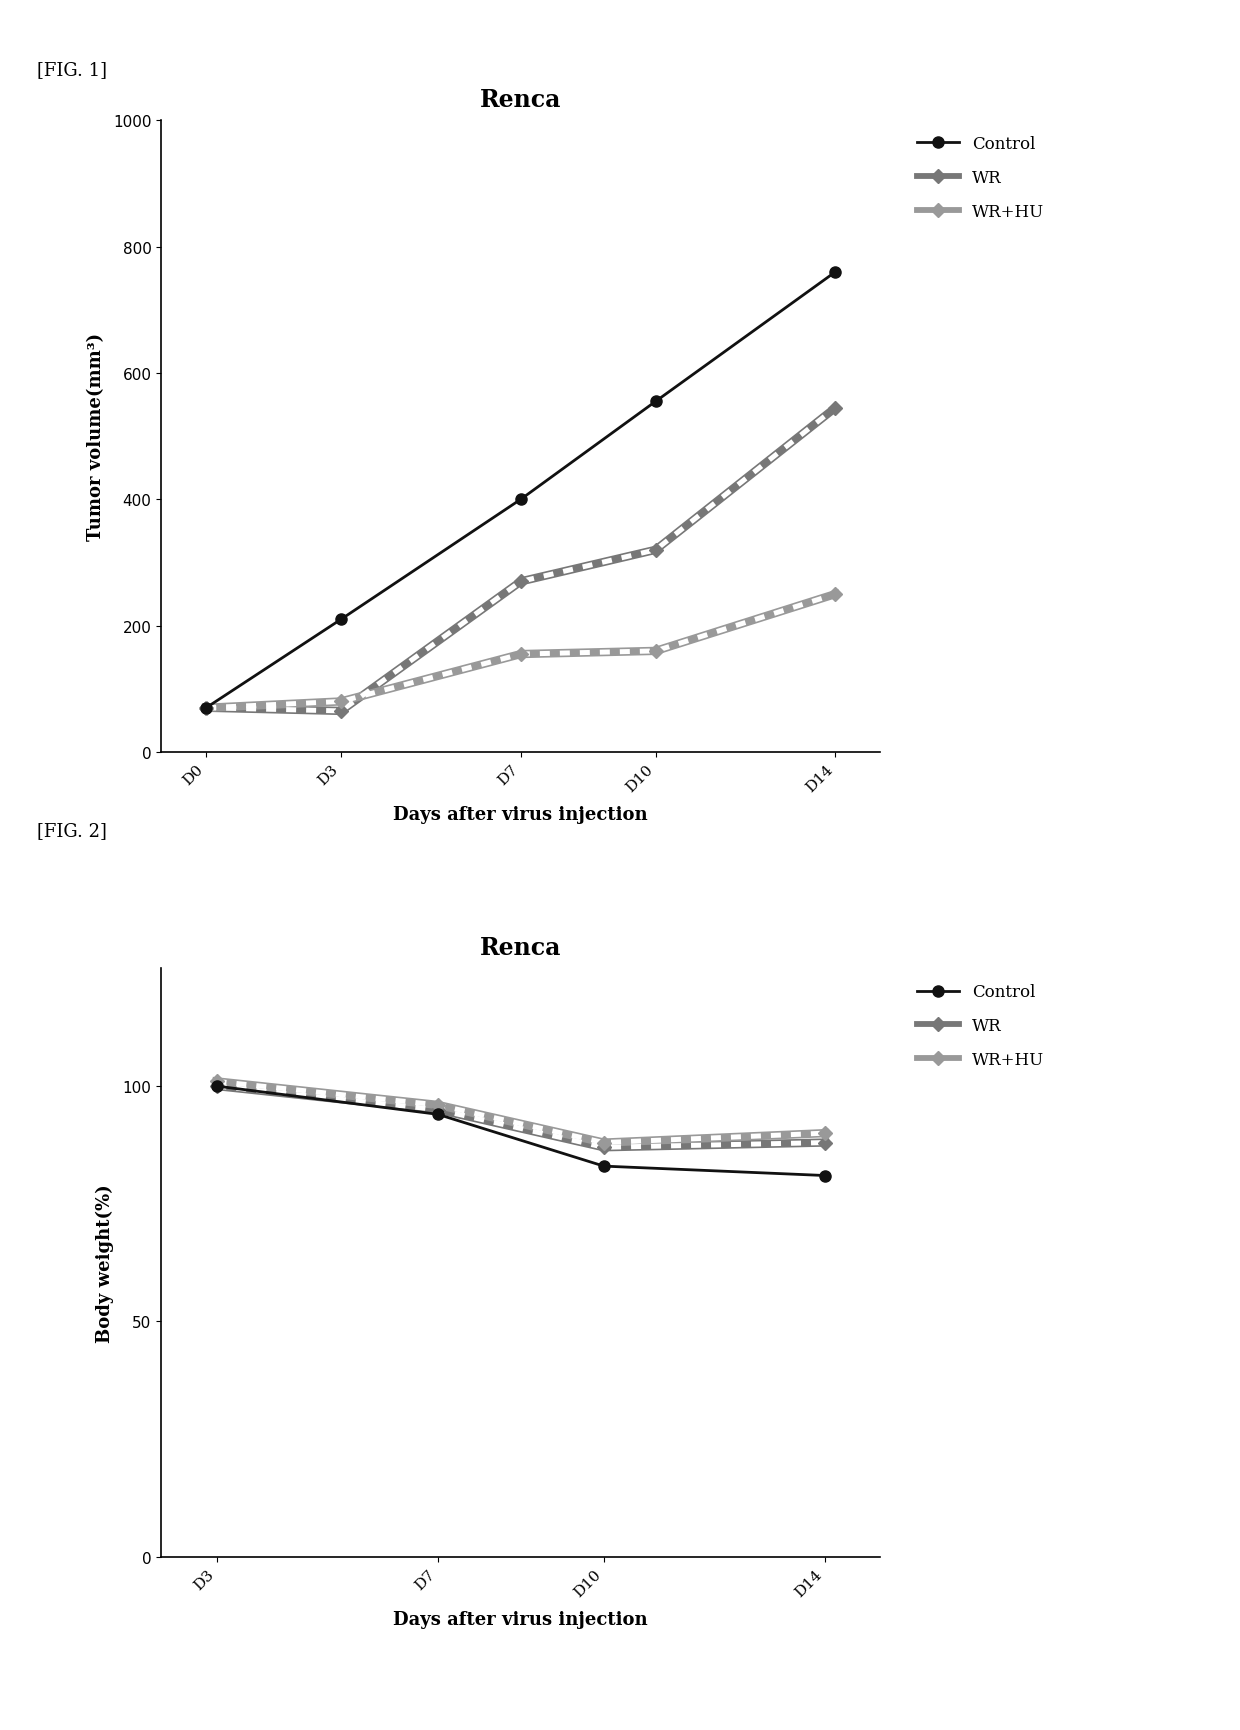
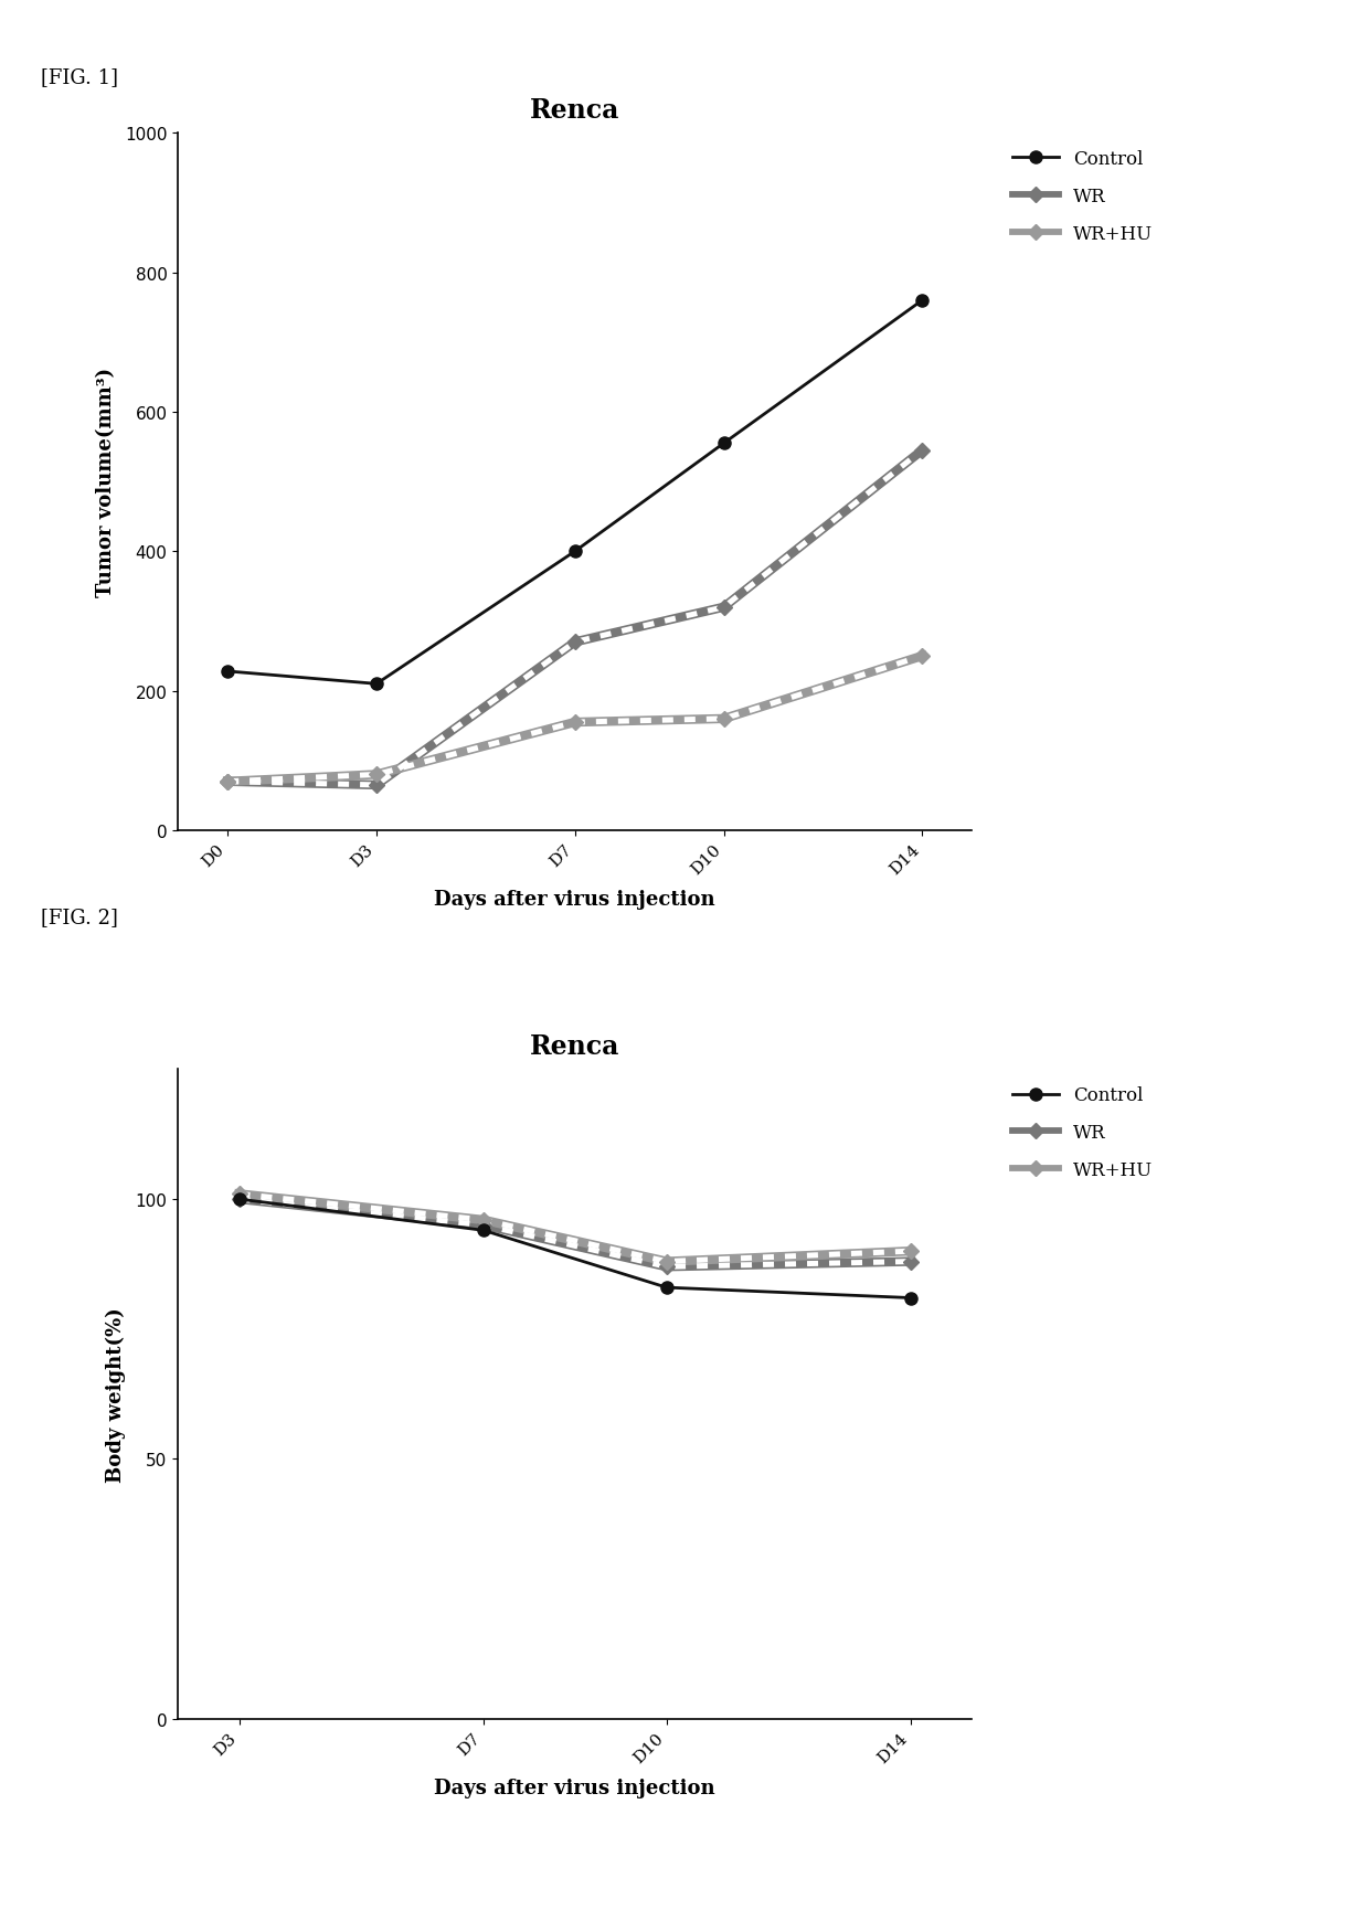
Control/D0: 70 -> 228
